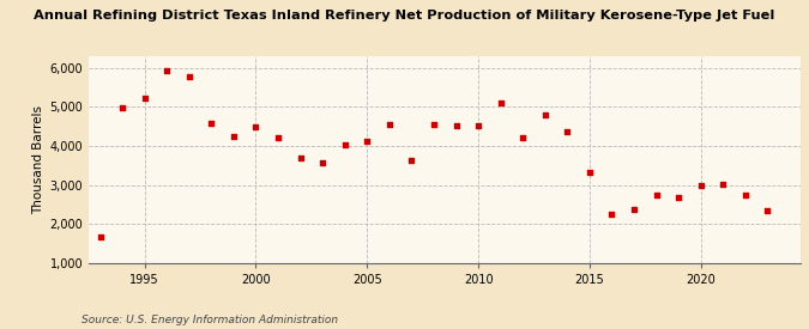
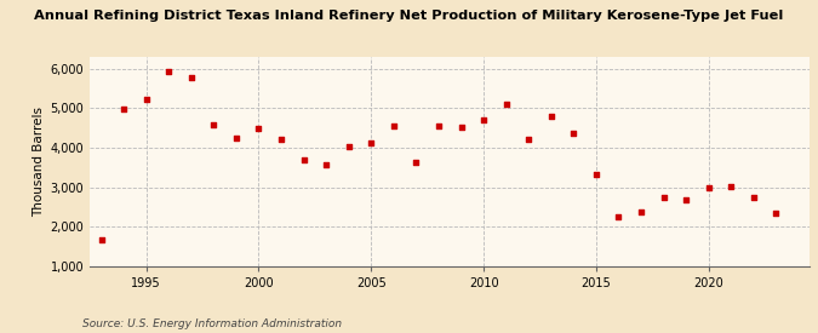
2010: 4,510 -> 4,700
